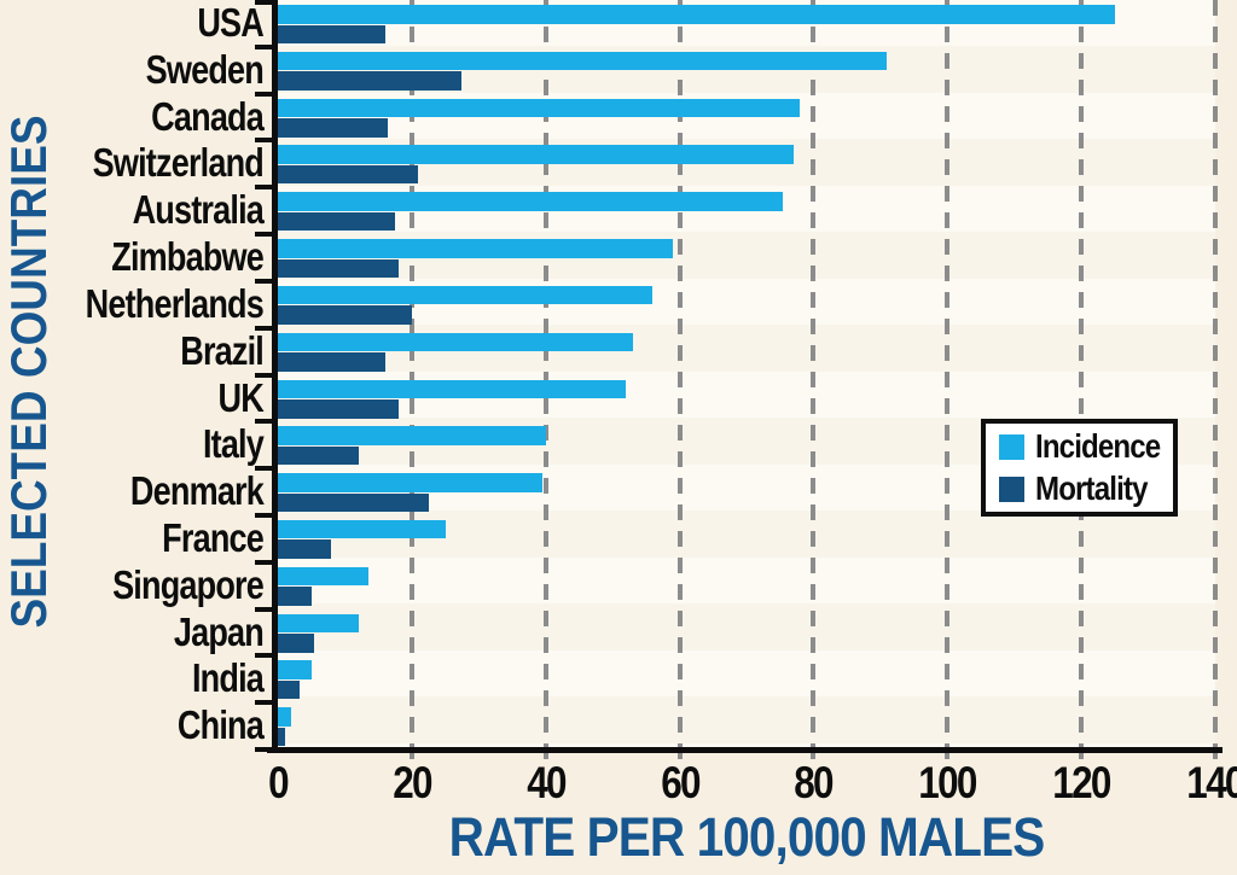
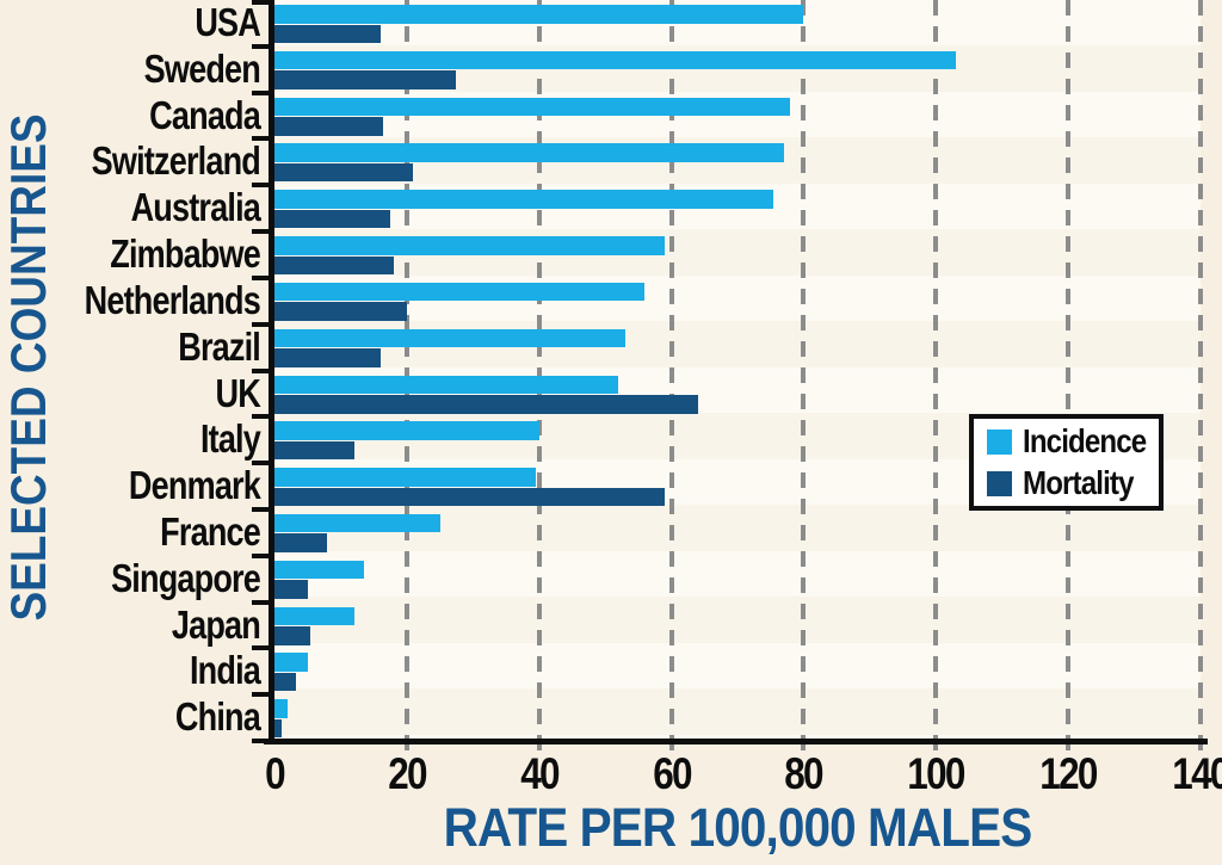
Incidence/USA: 125 -> 80
Incidence/Sweden: 91 -> 103
Mortality/UK: 18 -> 64
Mortality/Denmark: 22 -> 59
